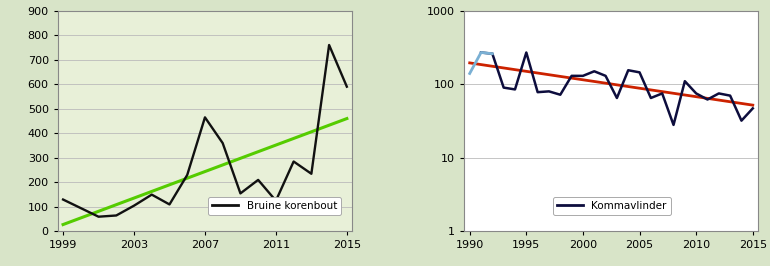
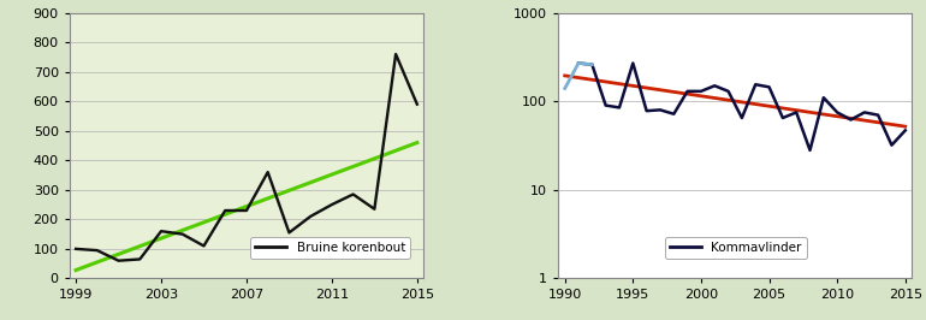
1999: 130 -> 100
2003: 105 -> 160
2007: 465 -> 230
2011: 125 -> 250
